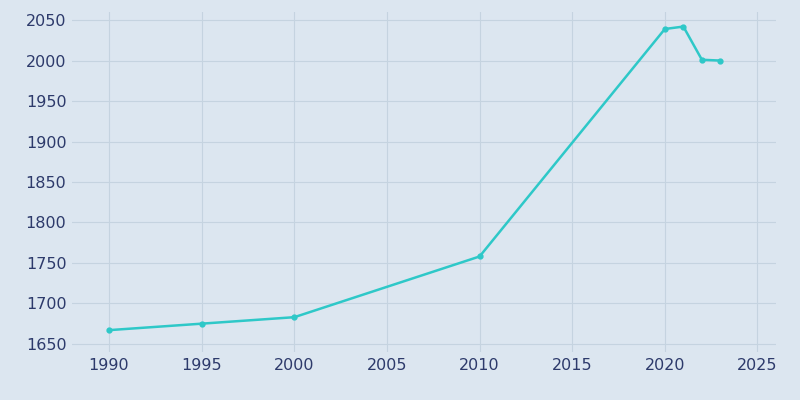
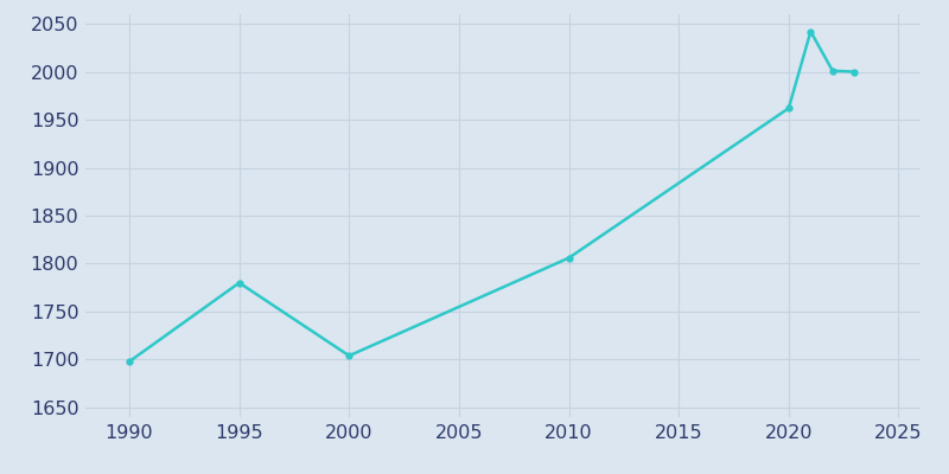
1990: 1667 -> 1698
1995: 1675 -> 1780
2000: 1683 -> 1704
2010: 1758 -> 1806
2020: 2039 -> 1962
